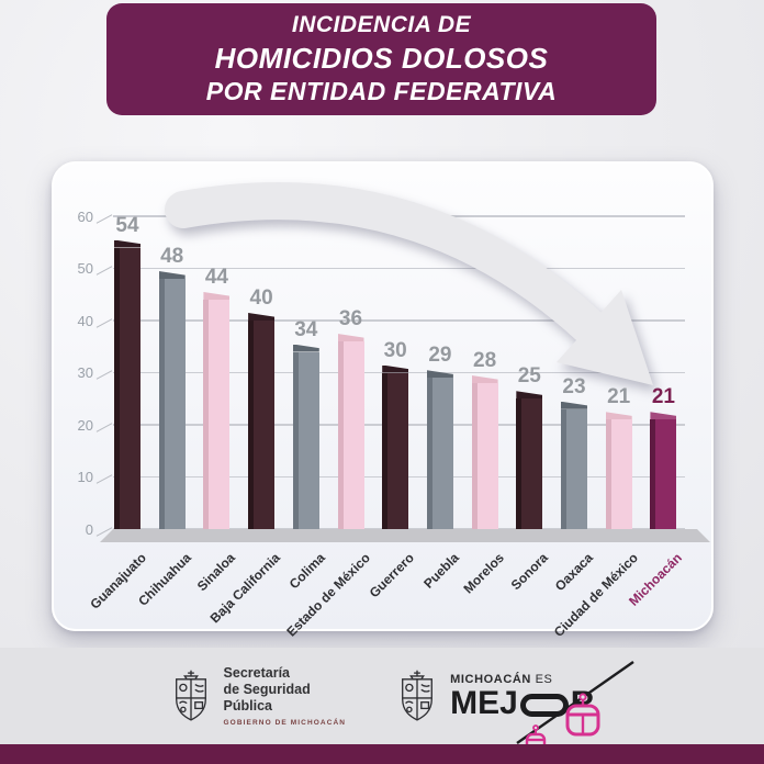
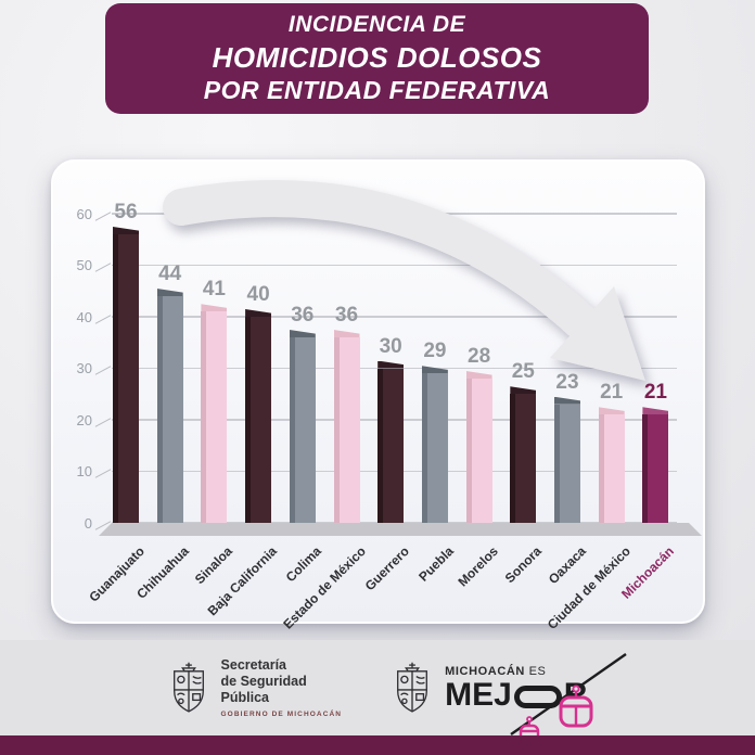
Guanajuato: 54 -> 56
Chihuahua: 48 -> 44
Sinaloa: 44 -> 41
Colima: 34 -> 36
